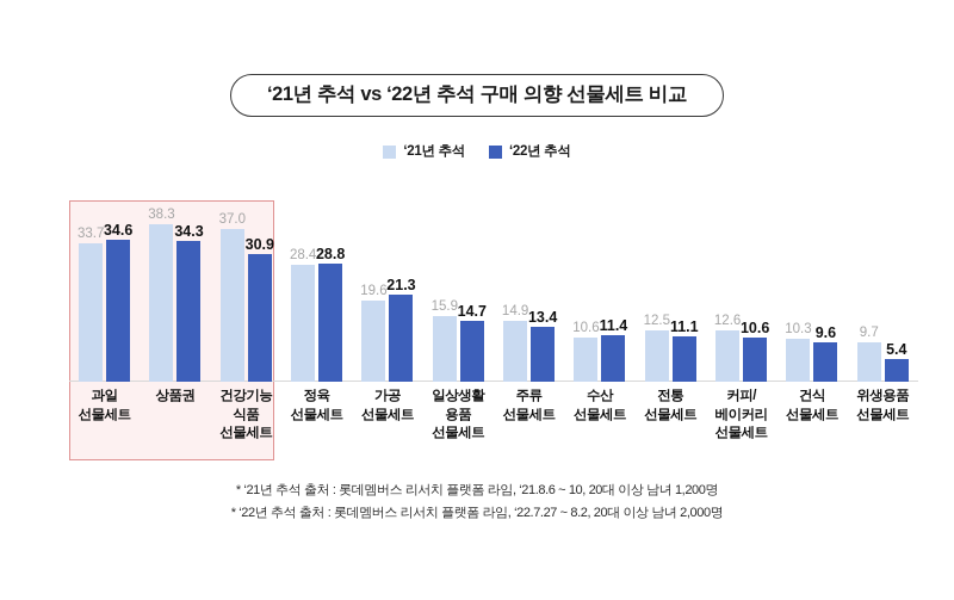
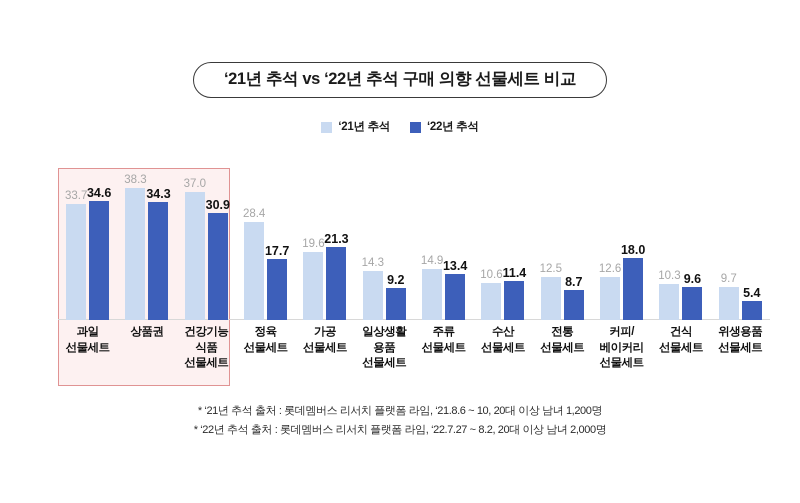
‘22년 추석/정육 선물세트: 28.8 -> 17.7
‘21년 추석/일상생활 용품 선물세트: 15.9 -> 14.3
‘22년 추석/일상생활 용품 선물세트: 14.7 -> 9.2
‘22년 추석/전통 선물세트: 11.1 -> 8.7
‘22년 추석/커피/ 베이커리 선물세트: 10.6 -> 18.0
